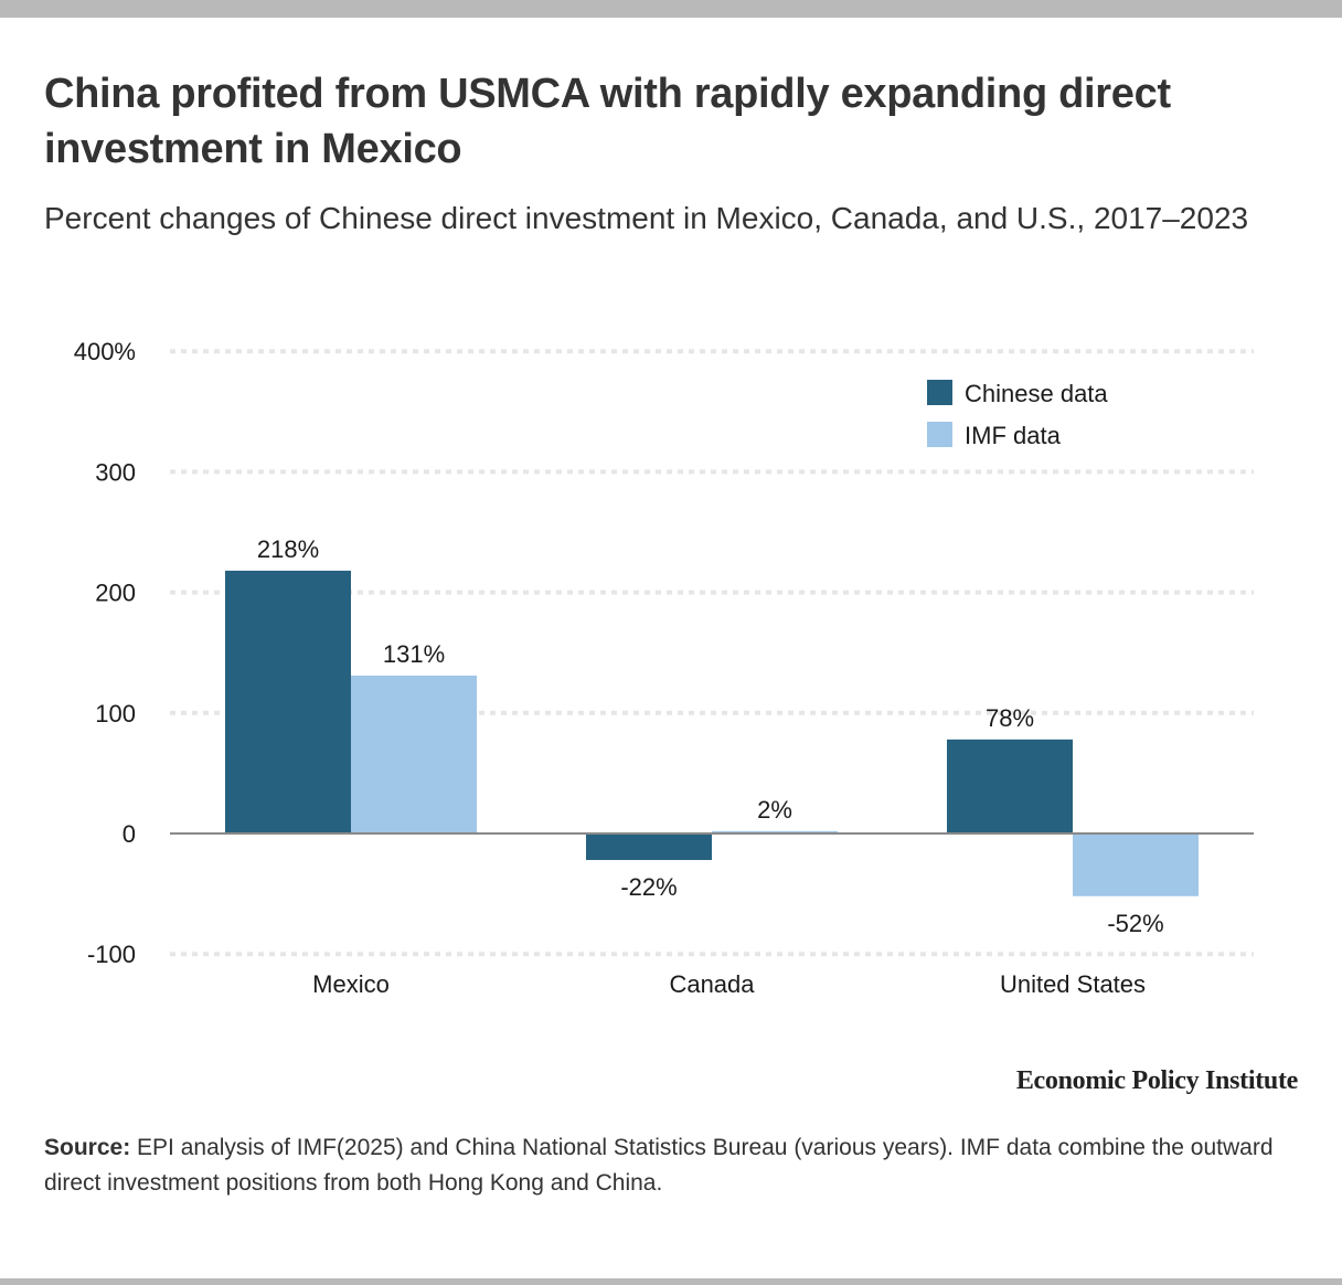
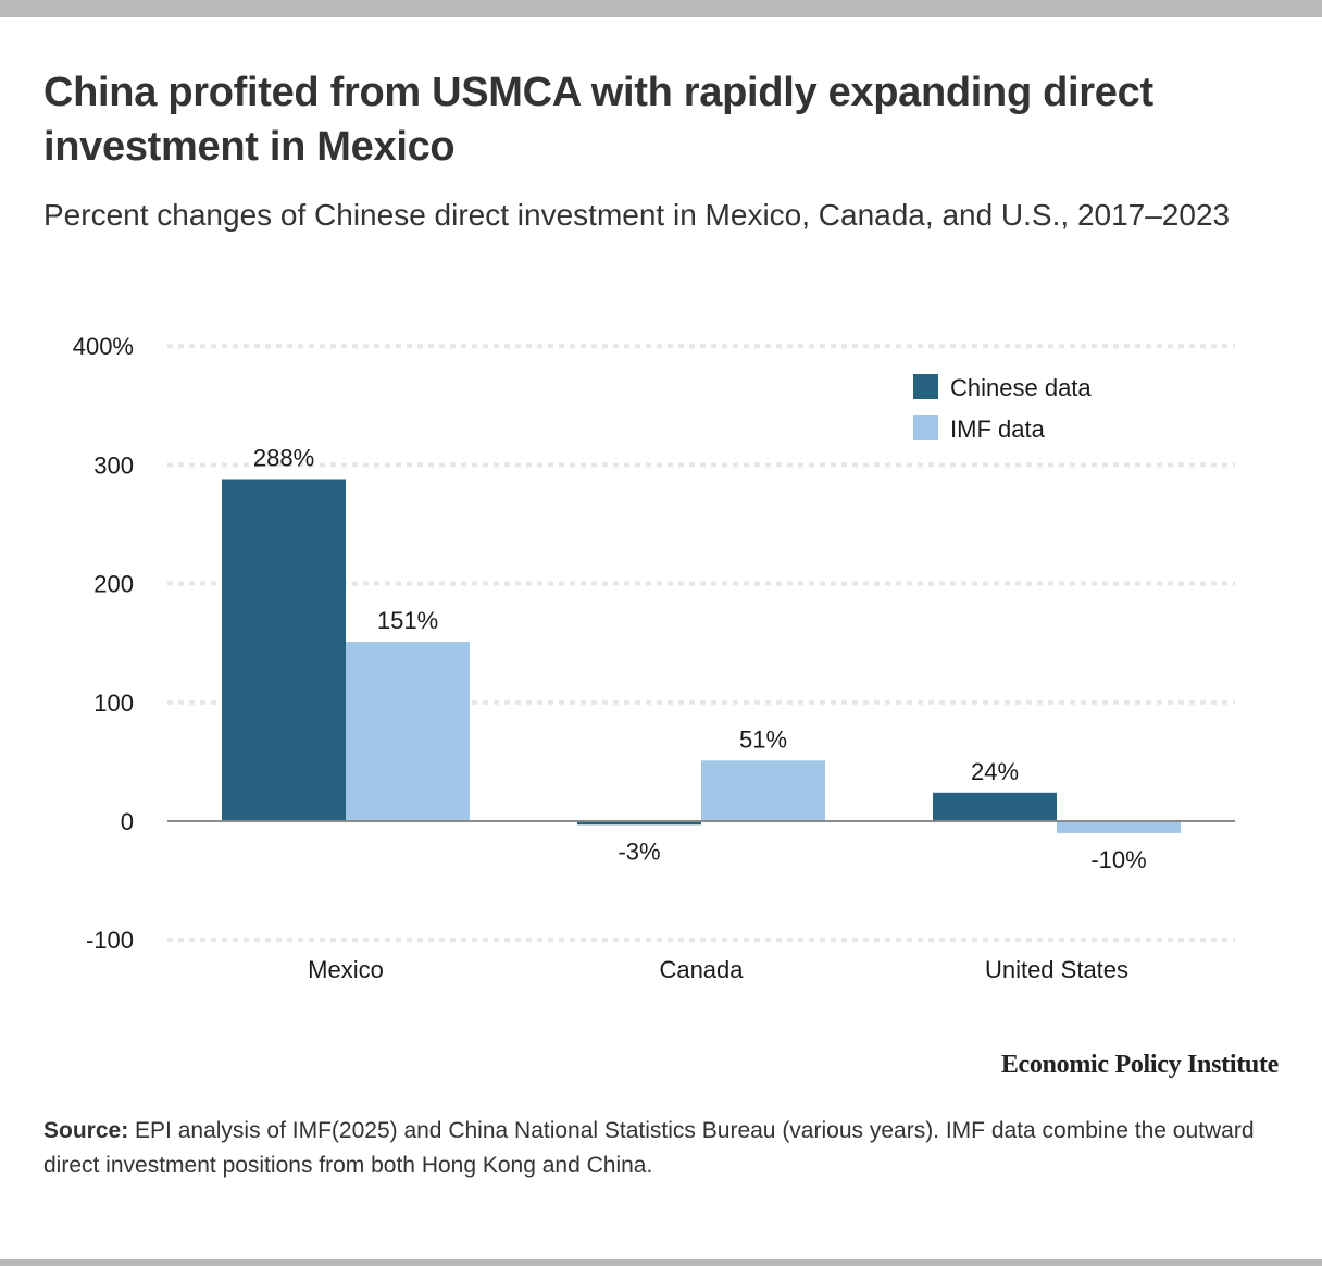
Chinese data/Mexico: 218% -> 288%
IMF data/Mexico: 131% -> 151%
Chinese data/Canada: -22% -> -3%
IMF data/Canada: 2% -> 51%
Chinese data/United States: 78% -> 24%
IMF data/United States: -52% -> -10%
